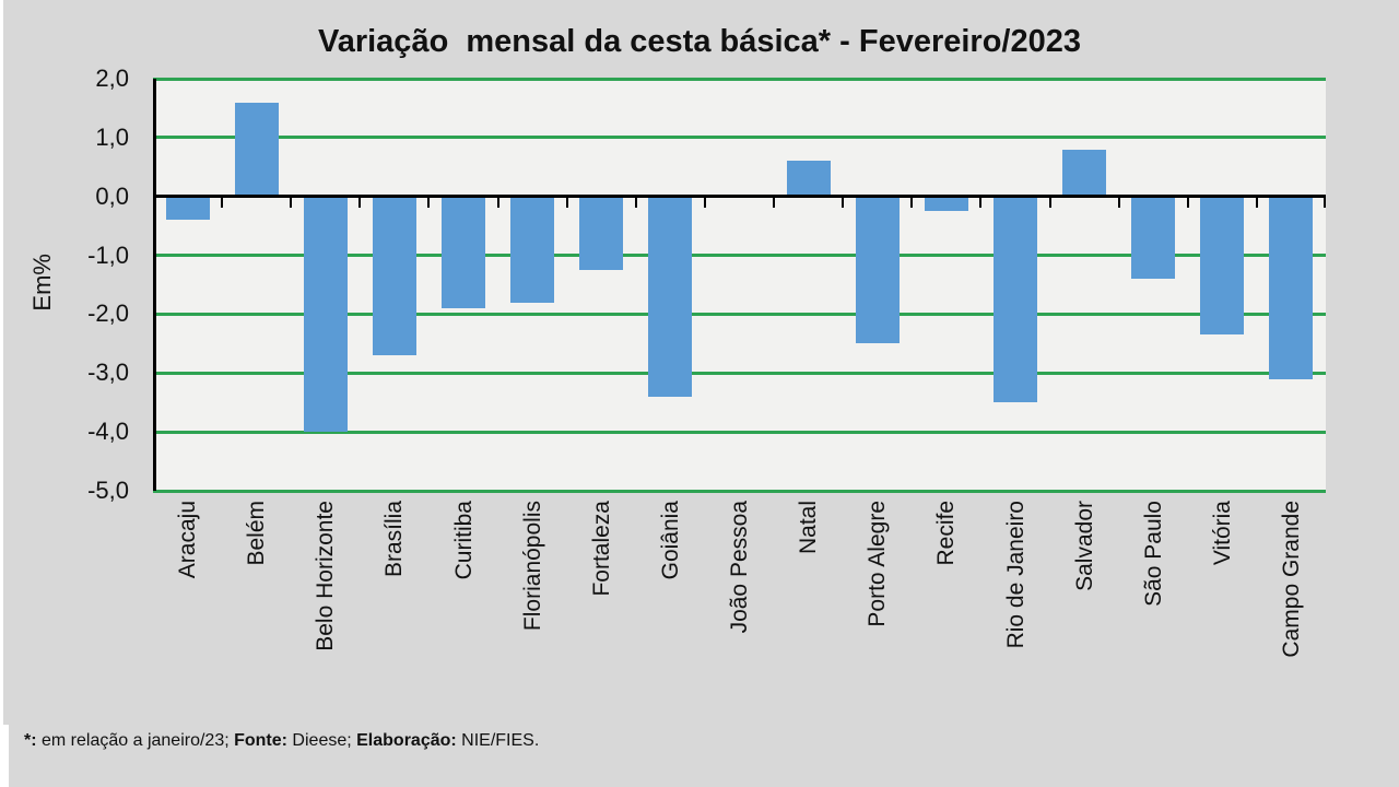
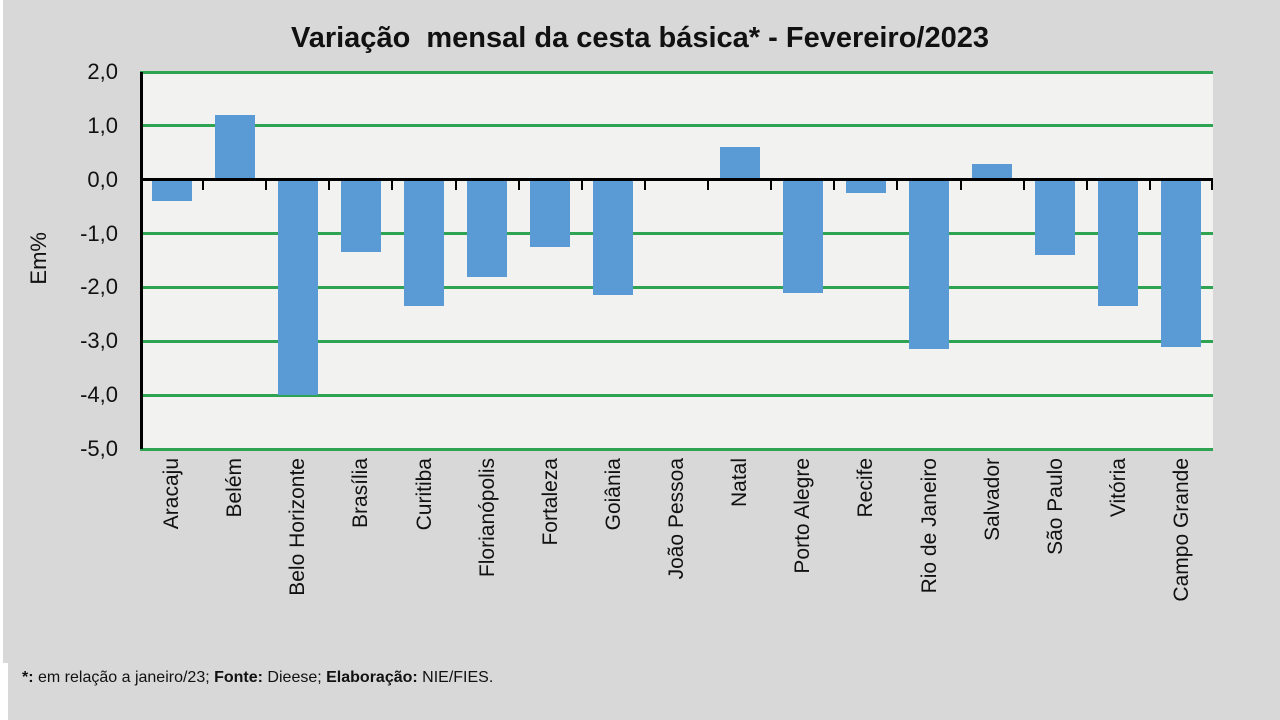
Belém: 1,6 -> 1,2
Brasília: -2,7 -> -1,4
Curitiba: -1,9 -> -2,4
Goiânia: -3,4 -> -2,1
Porto Alegre: -2,5 -> -2,1
Rio de Janeiro: -3,5 -> -3,1
Salvador: 0,8 -> 0,3
